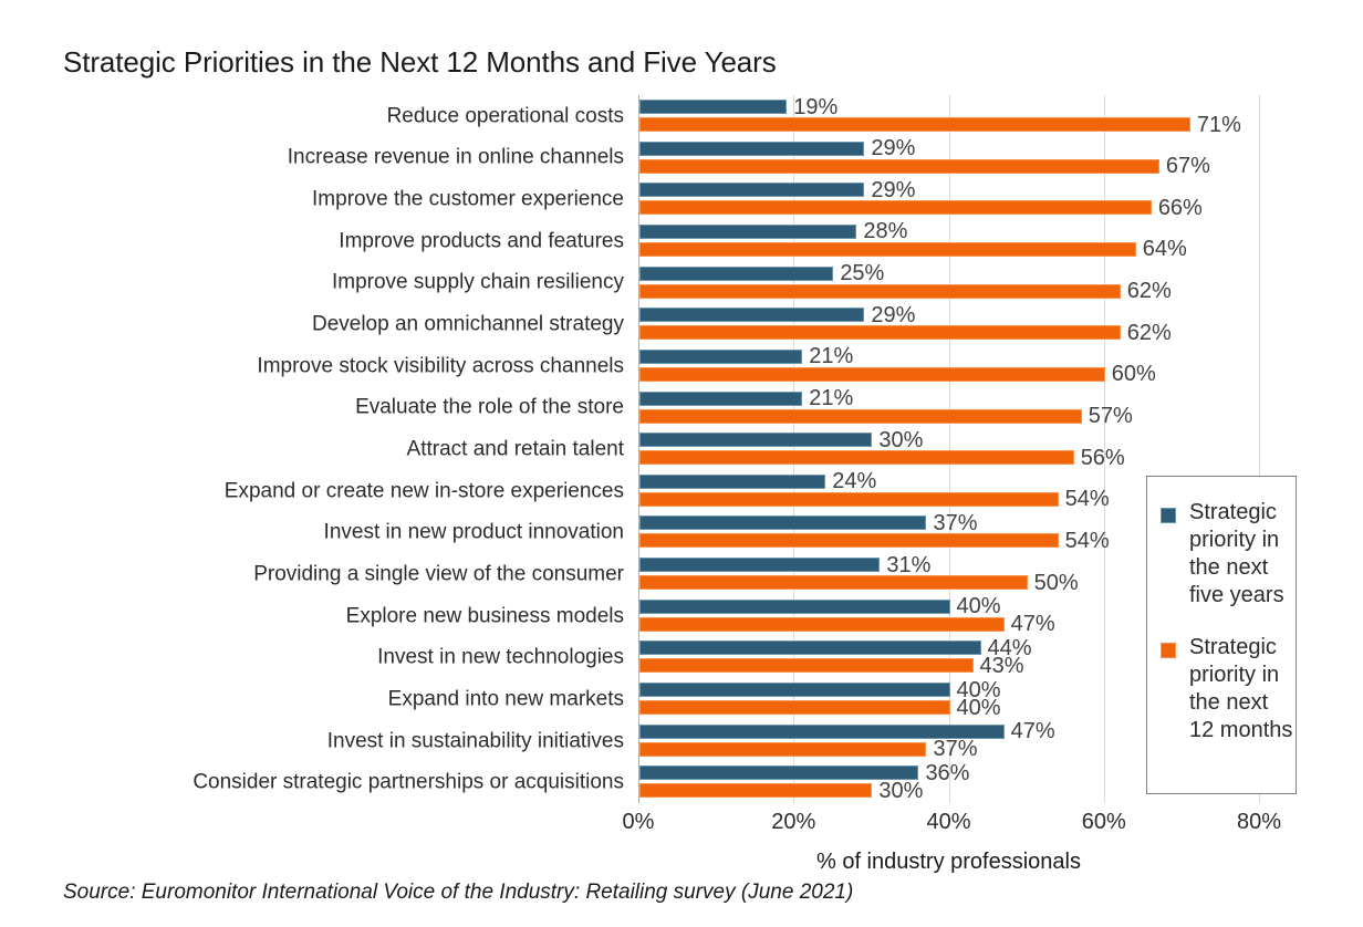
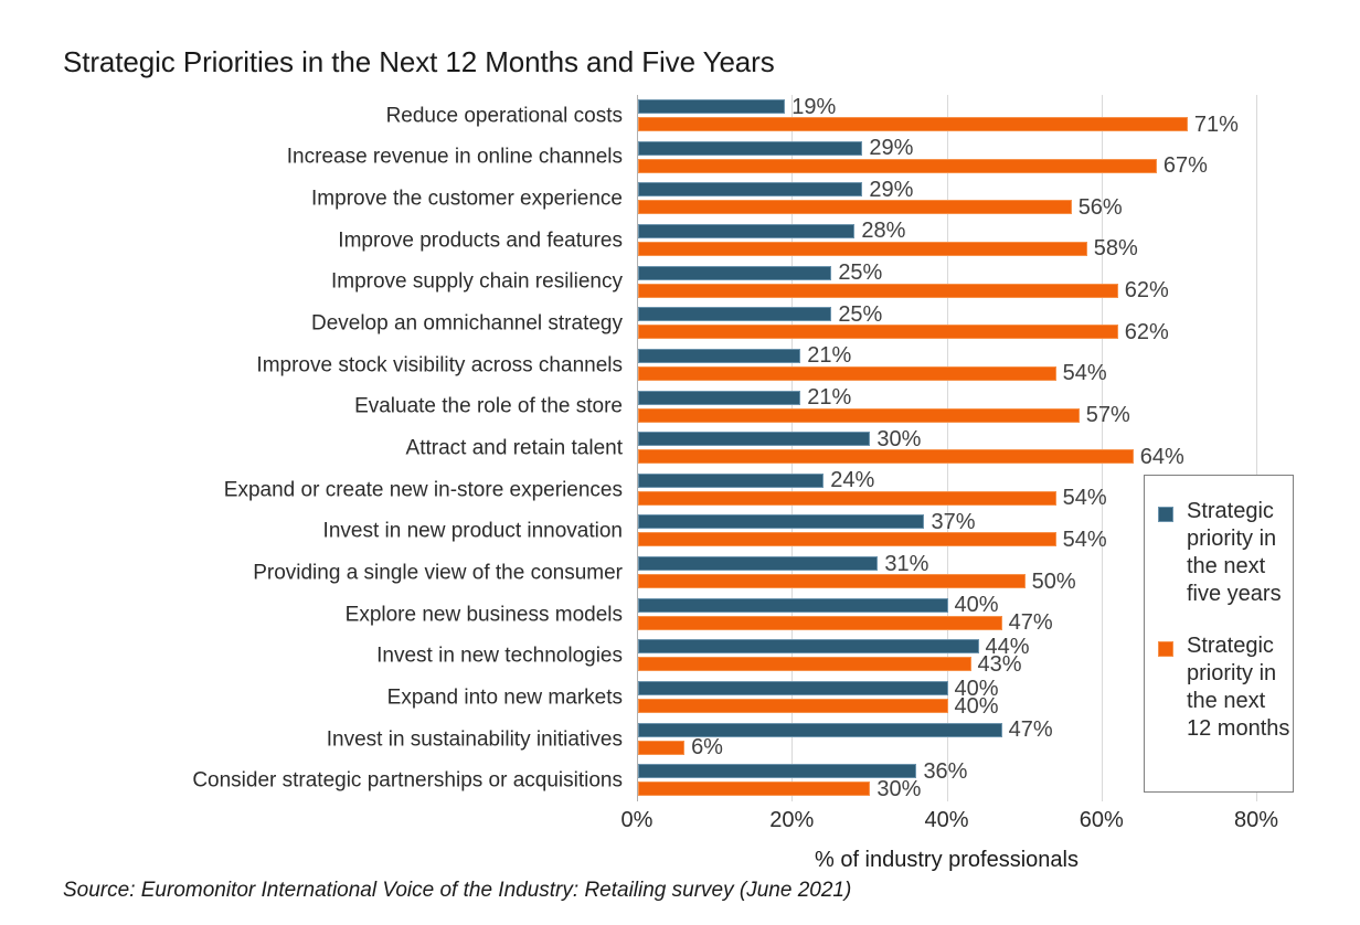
Strategic priority in the next 12 months/Improve the customer experience: 66% -> 56%
Strategic priority in the next 12 months/Improve products and features: 64% -> 58%
Strategic priority in the next five years/Develop an omnichannel strategy: 29% -> 25%
Strategic priority in the next 12 months/Improve stock visibility across channels: 60% -> 54%
Strategic priority in the next 12 months/Attract and retain talent: 56% -> 64%
Strategic priority in the next 12 months/Invest in sustainability initiatives: 37% -> 6%
